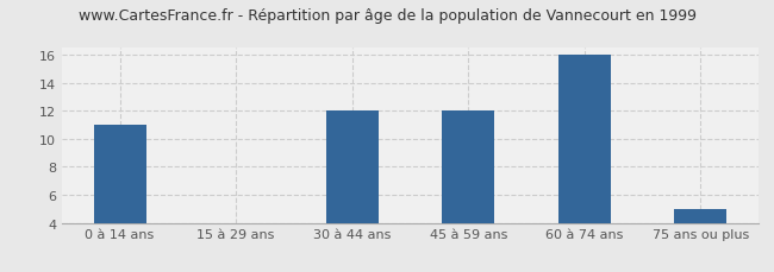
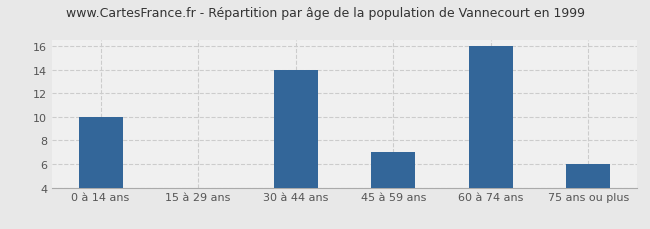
0 à 14 ans: 11 -> 10
30 à 44 ans: 12 -> 14
45 à 59 ans: 12 -> 7
75 ans ou plus: 5 -> 6
